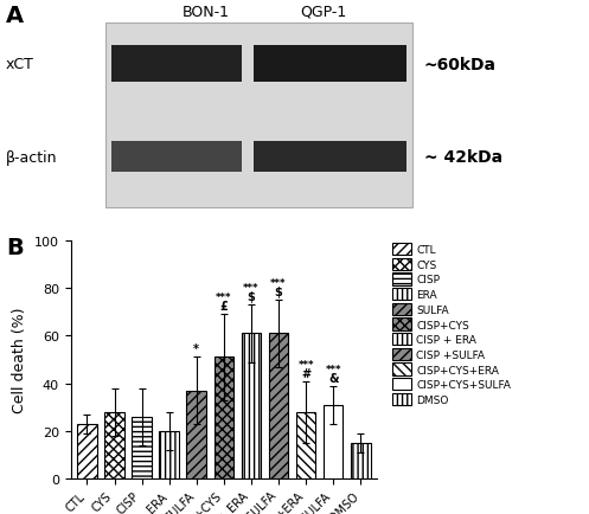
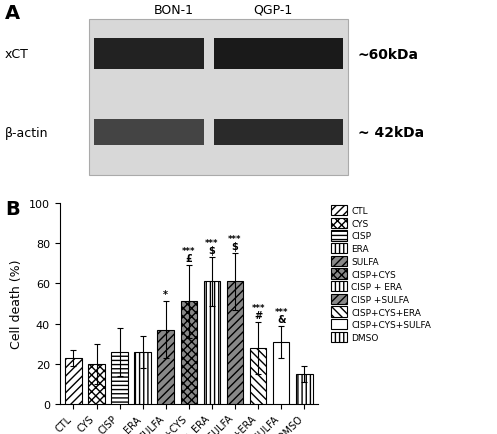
CYS: 28 -> 20
ERA: 20 -> 26
